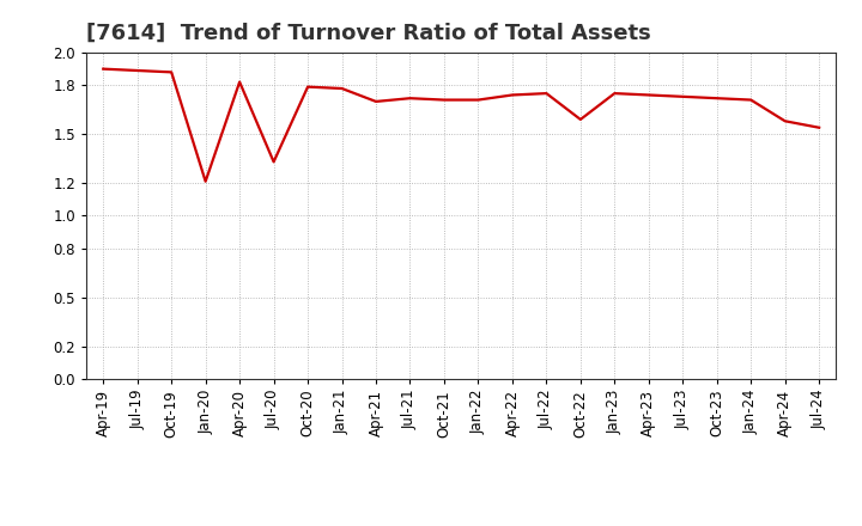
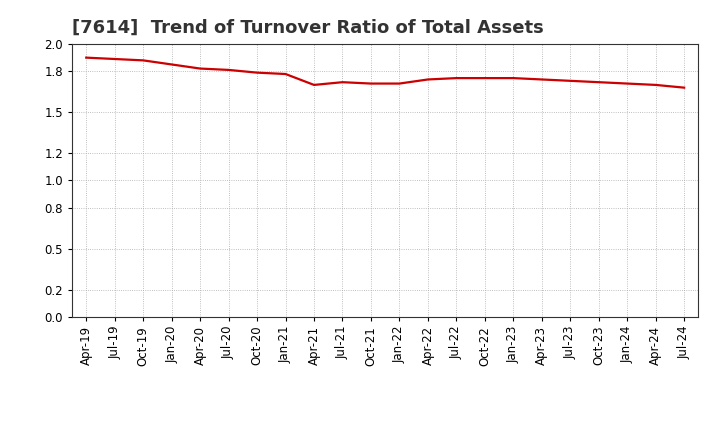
Jan-20: 1.21 -> 1.85
Jul-20: 1.33 -> 1.81
Oct-22: 1.59 -> 1.75
Apr-24: 1.58 -> 1.70
Jul-24: 1.54 -> 1.68
